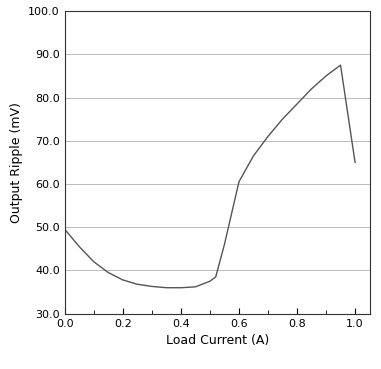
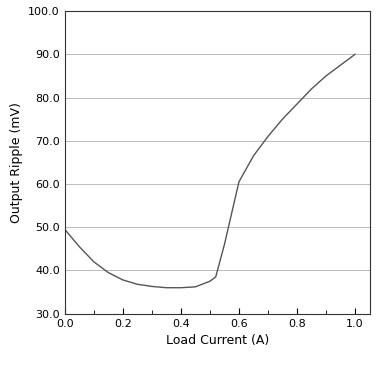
1.0: 65.0 -> 90.0
